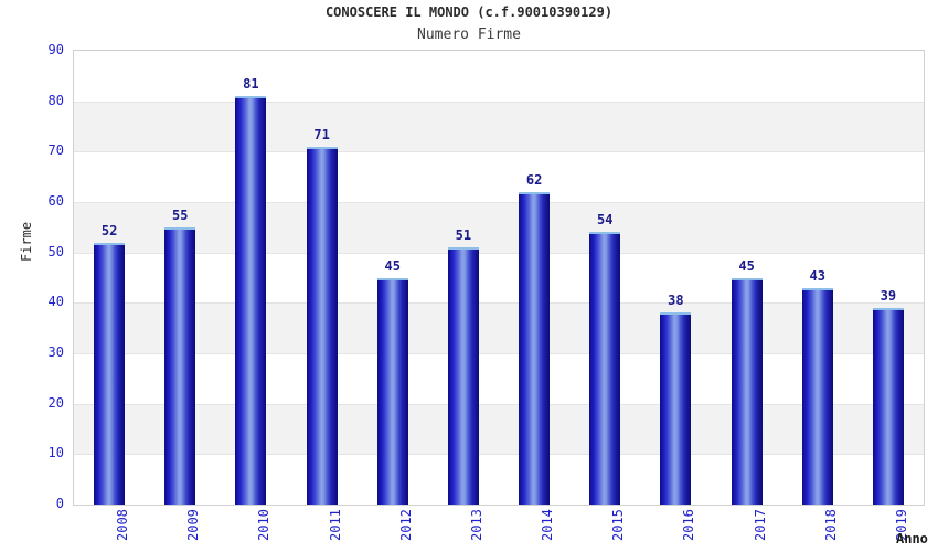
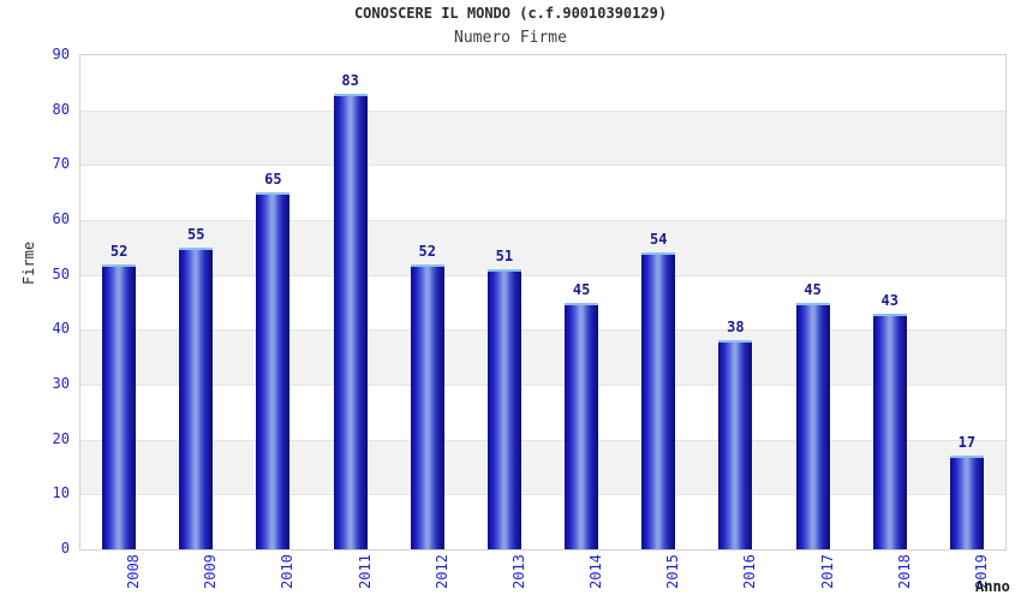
2010: 81 -> 65
2011: 71 -> 83
2012: 45 -> 52
2014: 62 -> 45
2019: 39 -> 17
